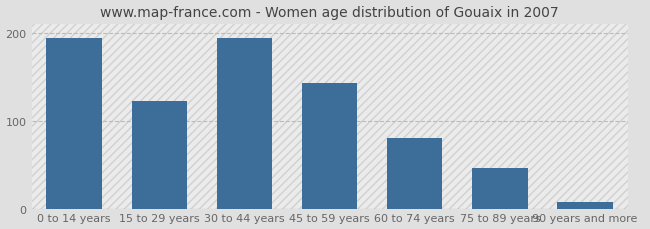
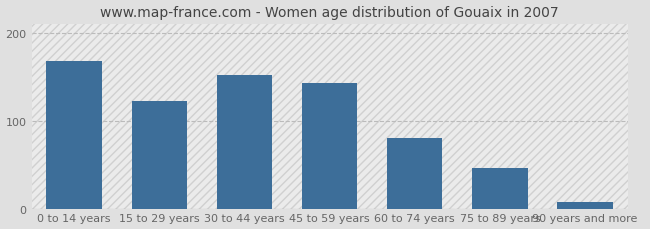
0 to 14 years: 194 -> 168
30 to 44 years: 194 -> 152
